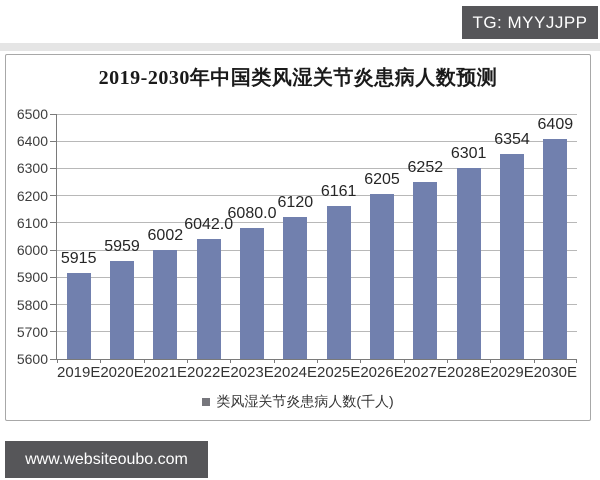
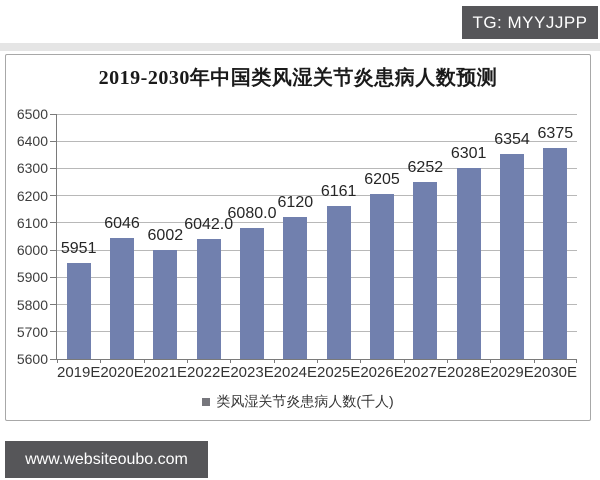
2019E: 5915 -> 5951
2020E: 5959 -> 6046
2030E: 6409 -> 6375
